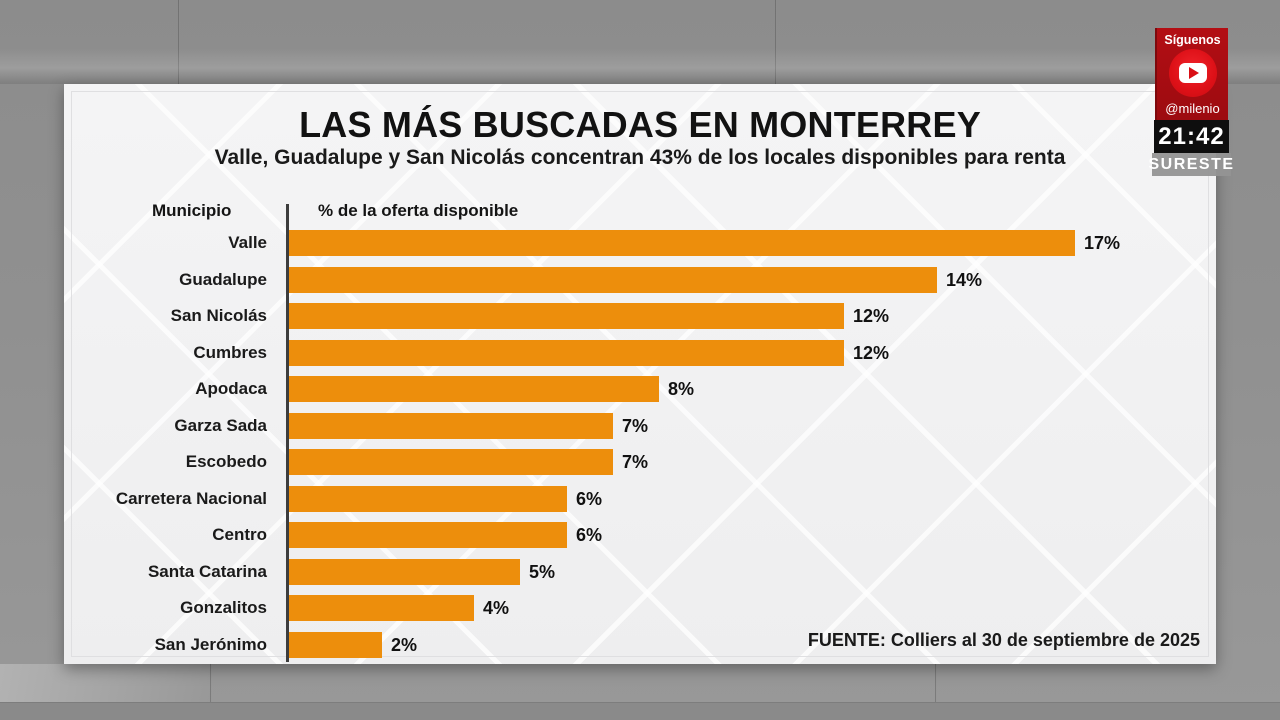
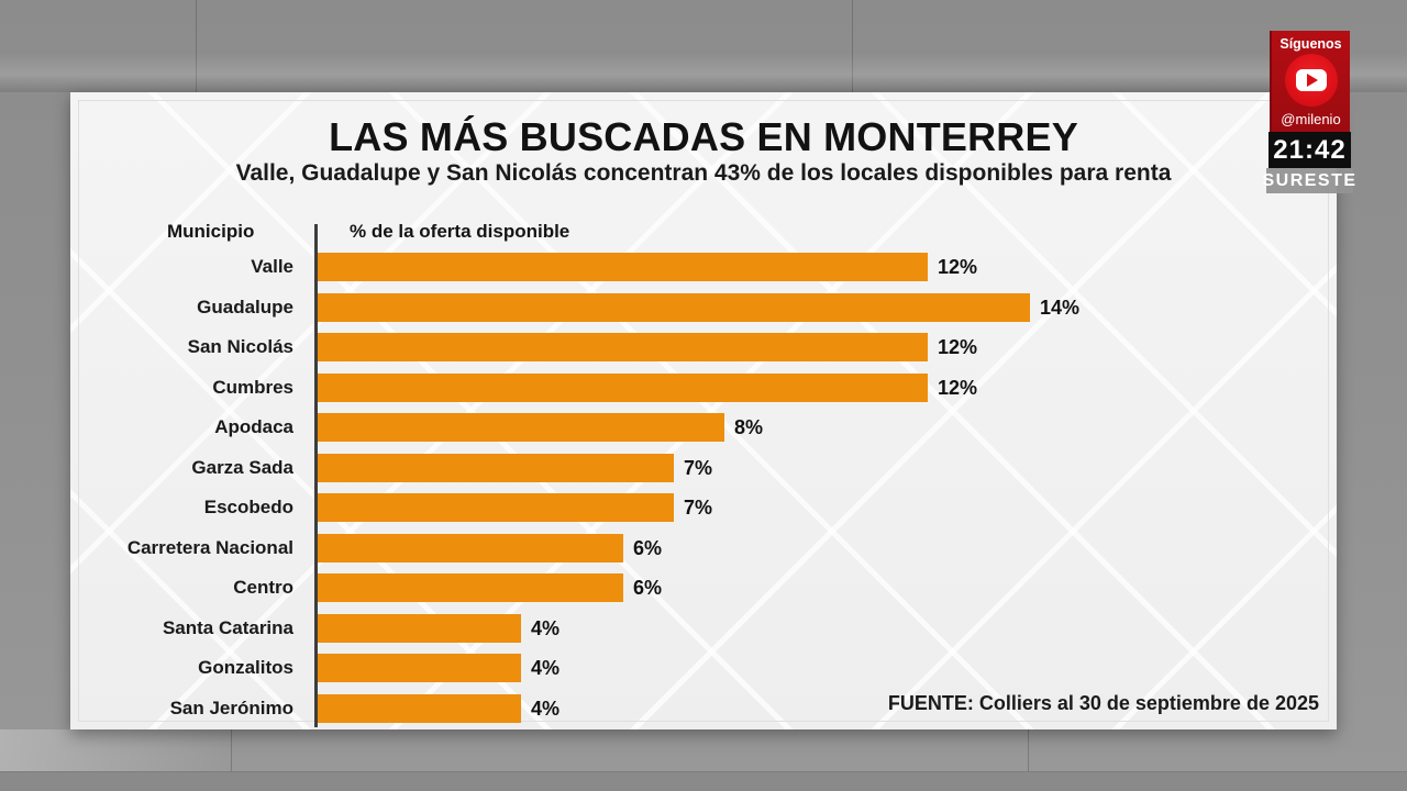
Valle: 17% -> 12%
Santa Catarina: 5% -> 4%
San Jerónimo: 2% -> 4%
